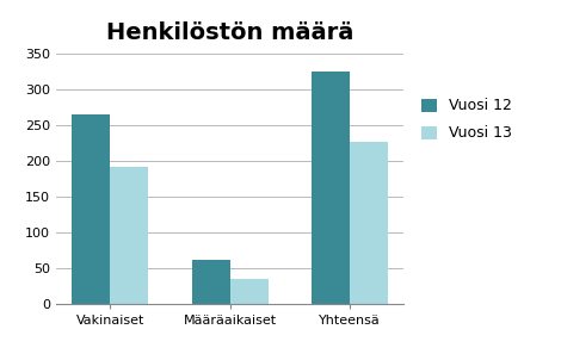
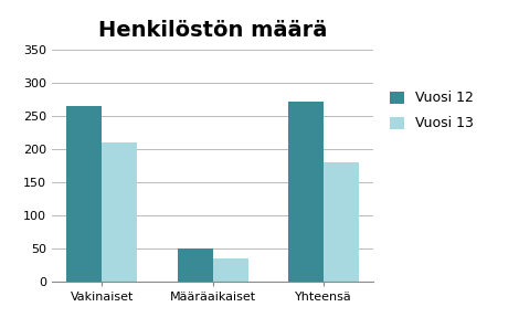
Vuosi 13/Vakinaiset: 192 -> 210
Vuosi 12/Määräaikaiset: 62 -> 50
Vuosi 12/Yhteensä: 325 -> 272
Vuosi 13/Yhteensä: 226 -> 180
